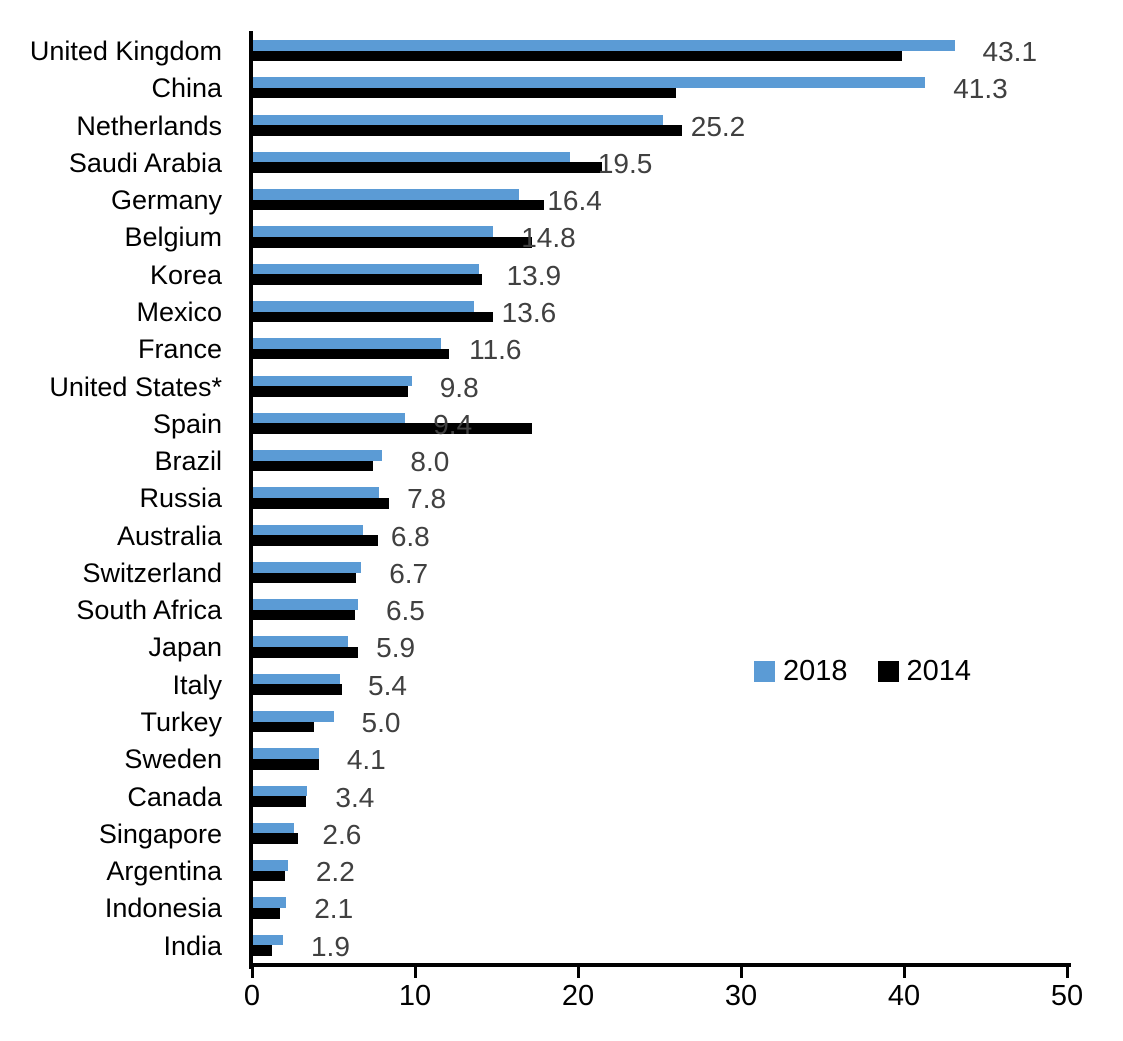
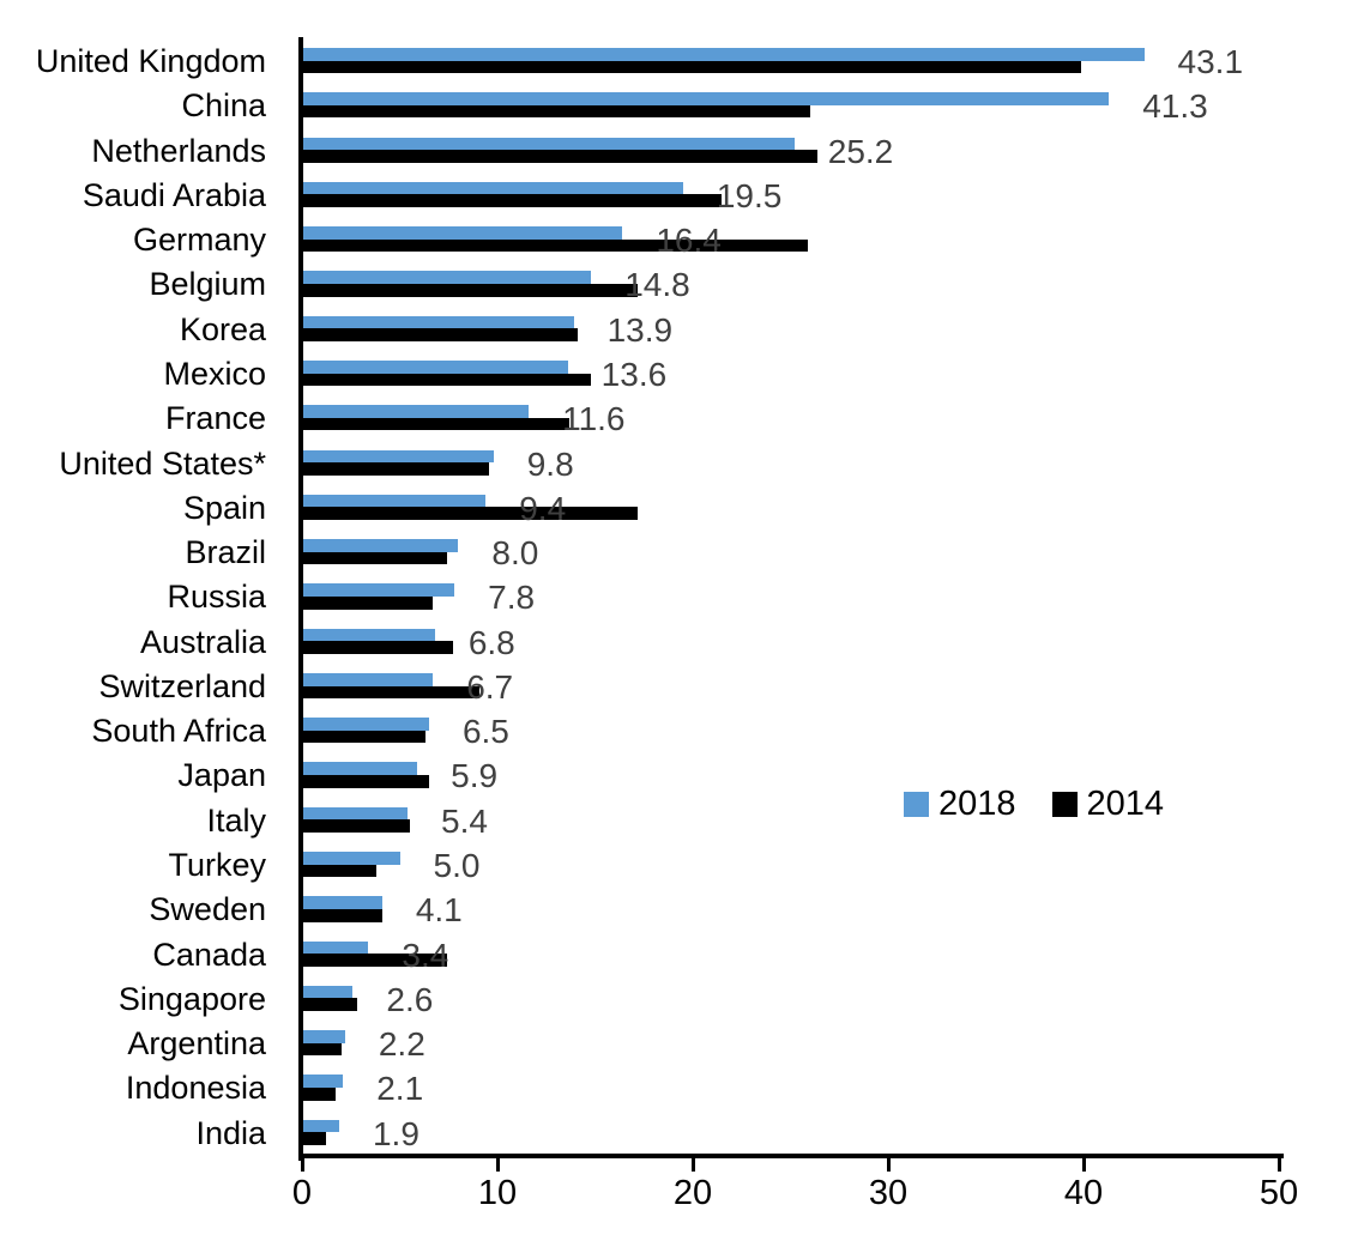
2014/Germany: 17.9 -> 25.9
2014/France: 12.1 -> 13.7
2014/Russia: 8.4 -> 6.7
2014/Switzerland: 6.4 -> 9.1
2014/Canada: 3.3 -> 7.4
